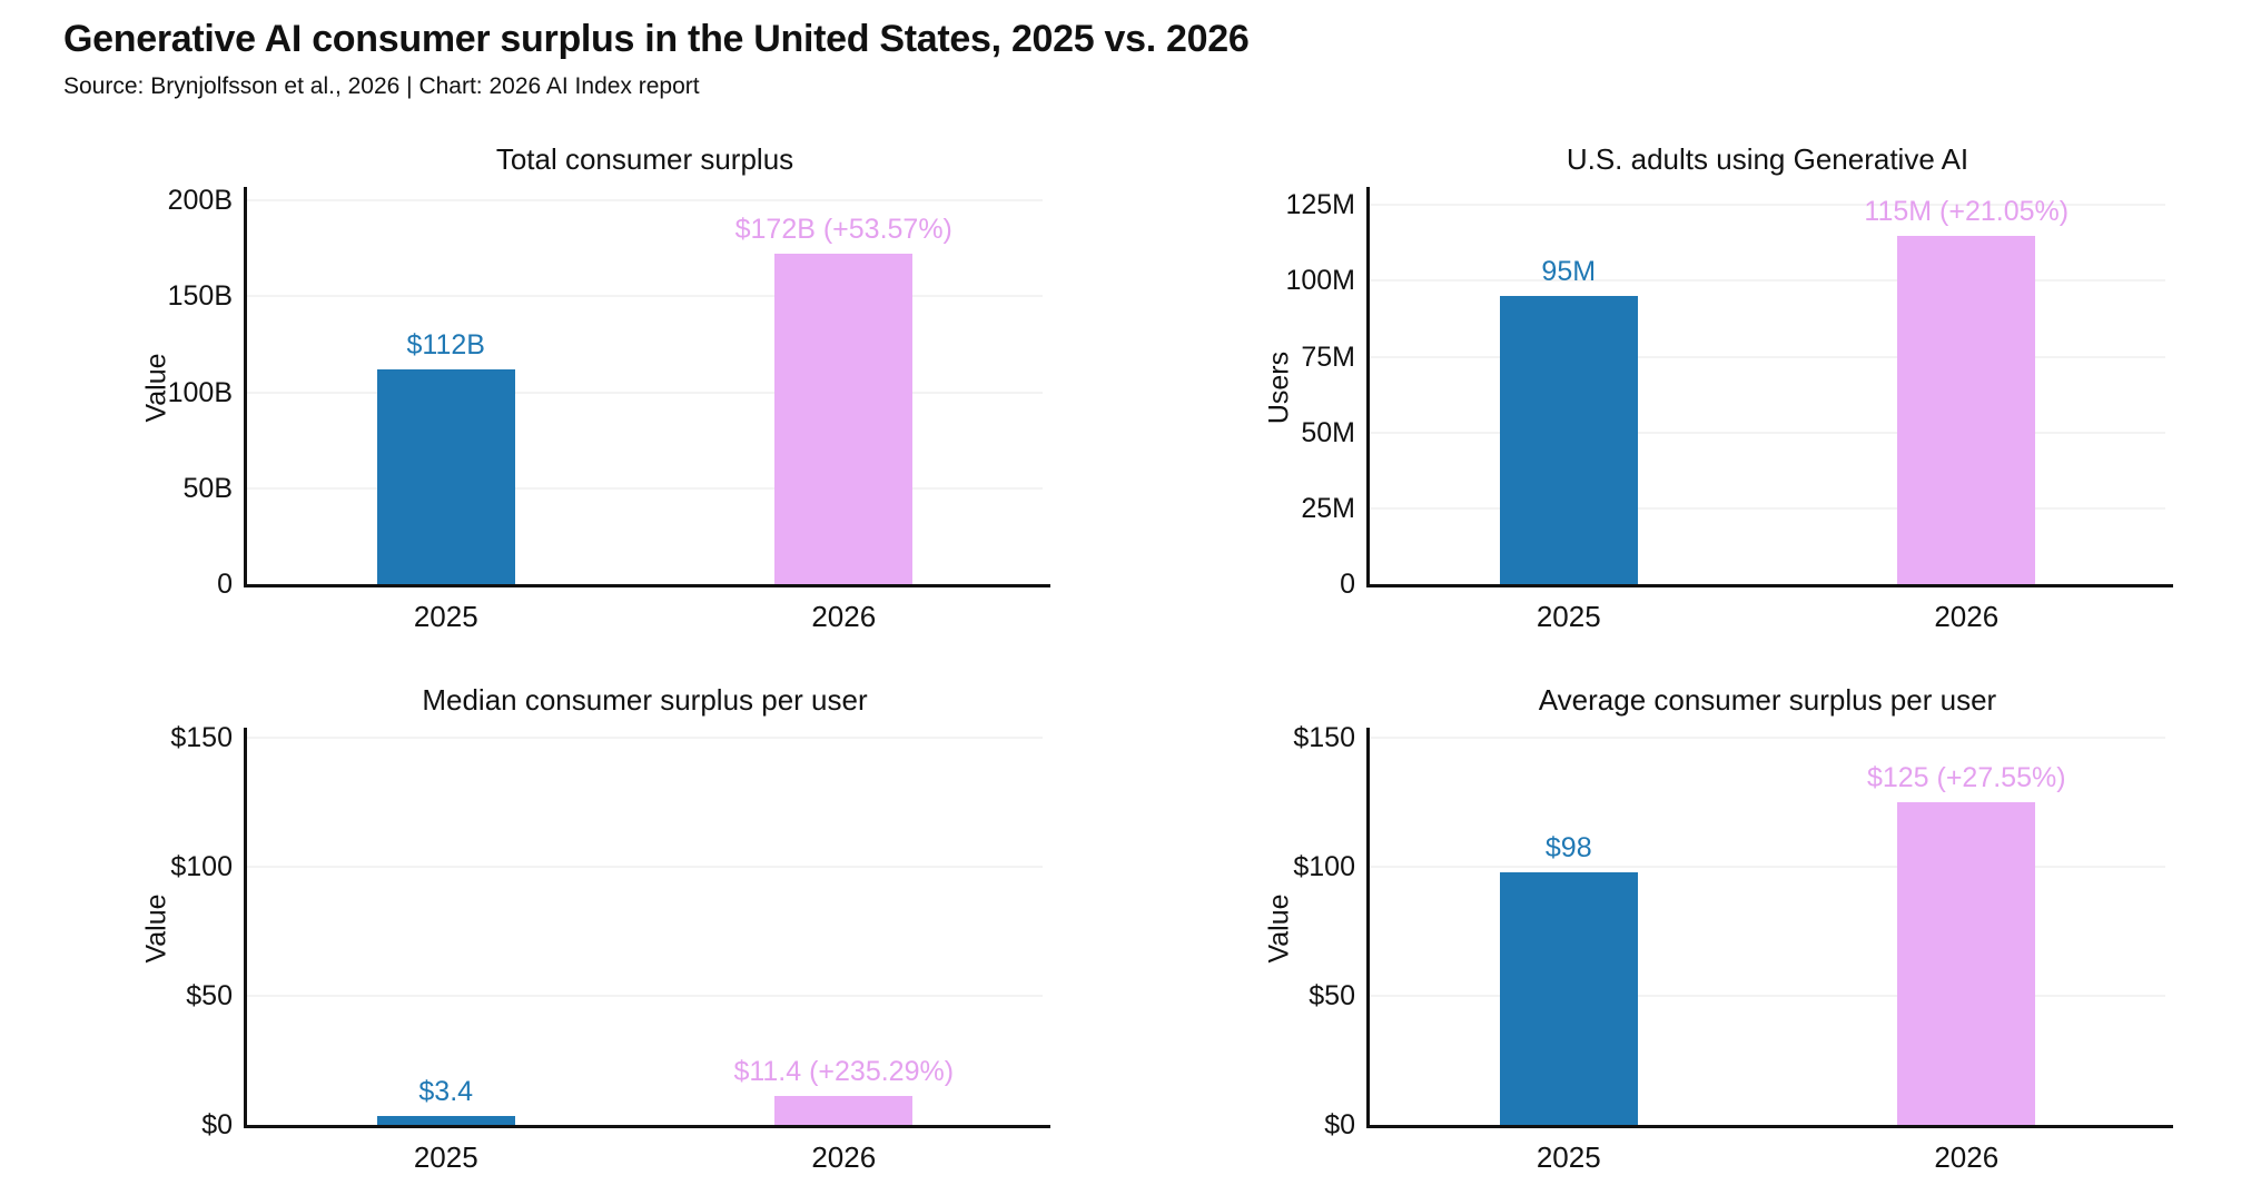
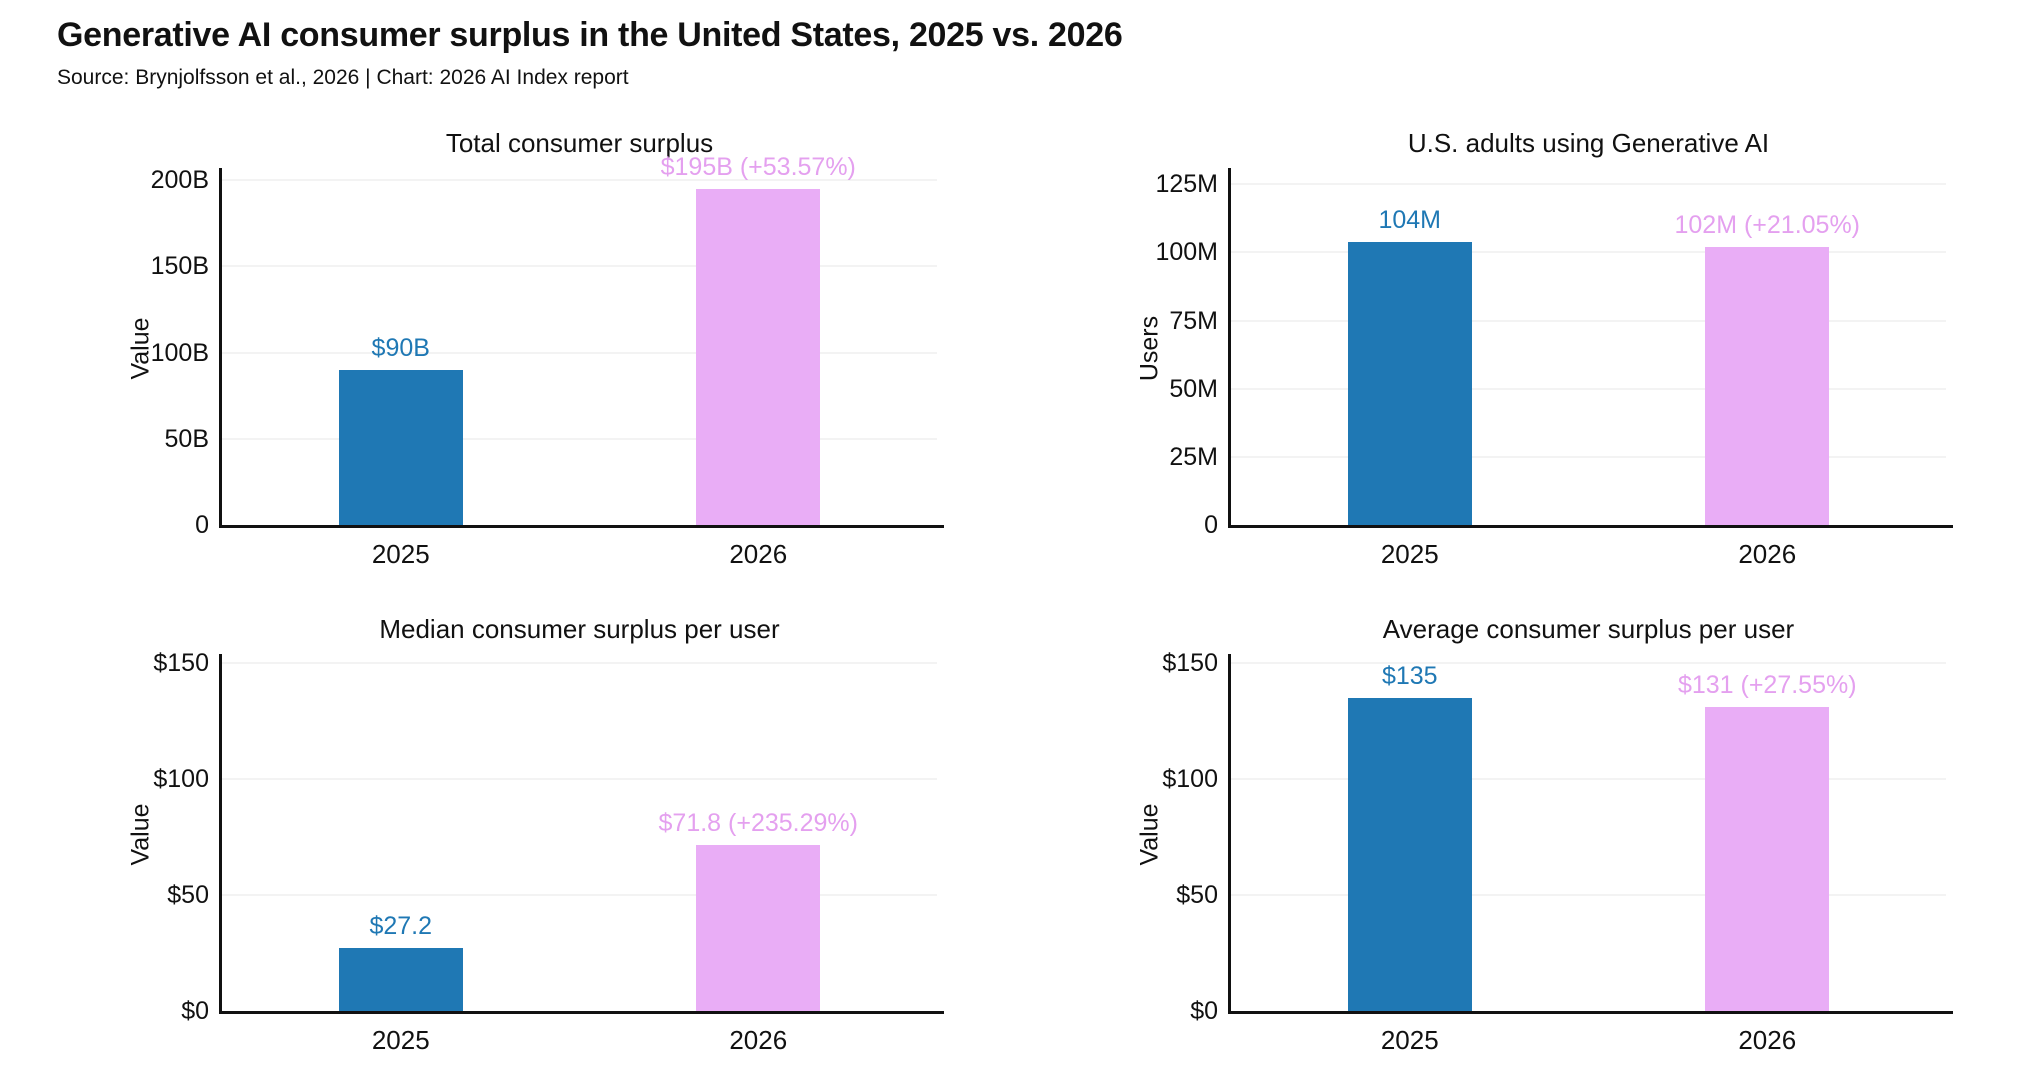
Total consumer surplus/2025: $112B -> $90B
Total consumer surplus/2026: $172B -> $195B
U.S. adults using Generative AI/2025: 95M -> 104M
U.S. adults using Generative AI/2026: 115M -> 102M
Median consumer surplus per user/2025: $3.4 -> $27.2
Median consumer surplus per user/2026: $11.4 -> $71.8
Average consumer surplus per user/2025: $98 -> $135
Average consumer surplus per user/2026: $125 -> $131
